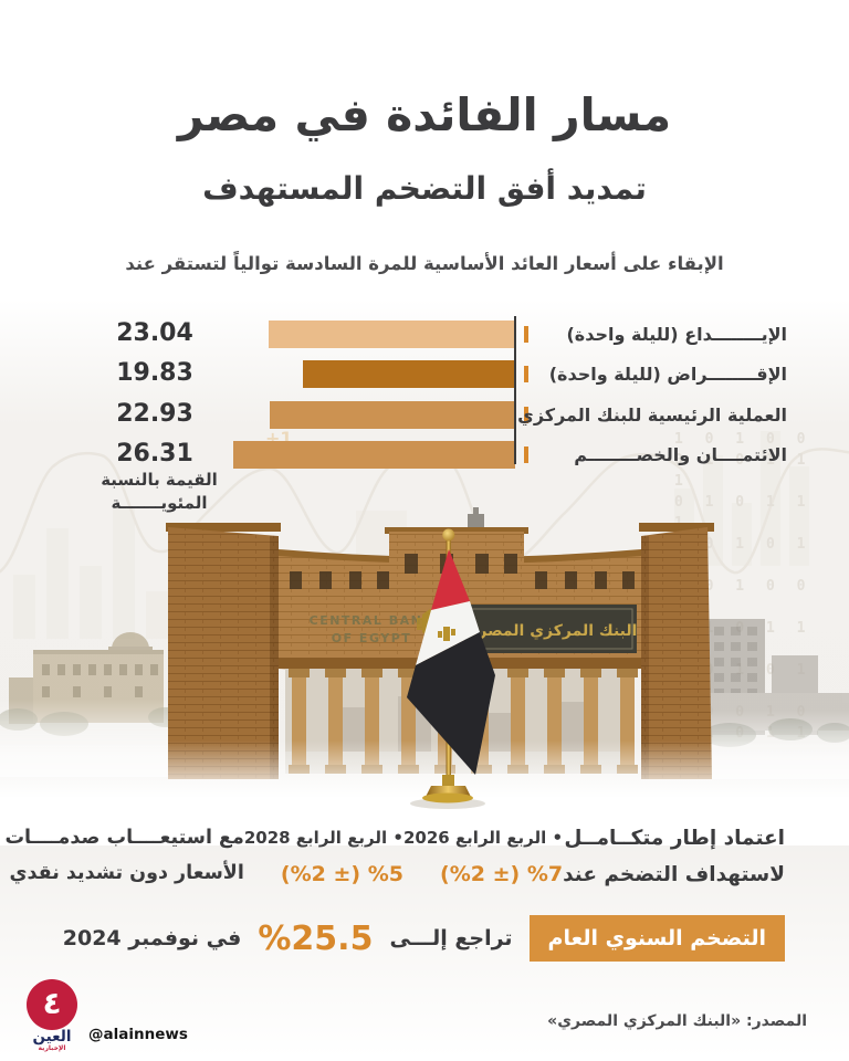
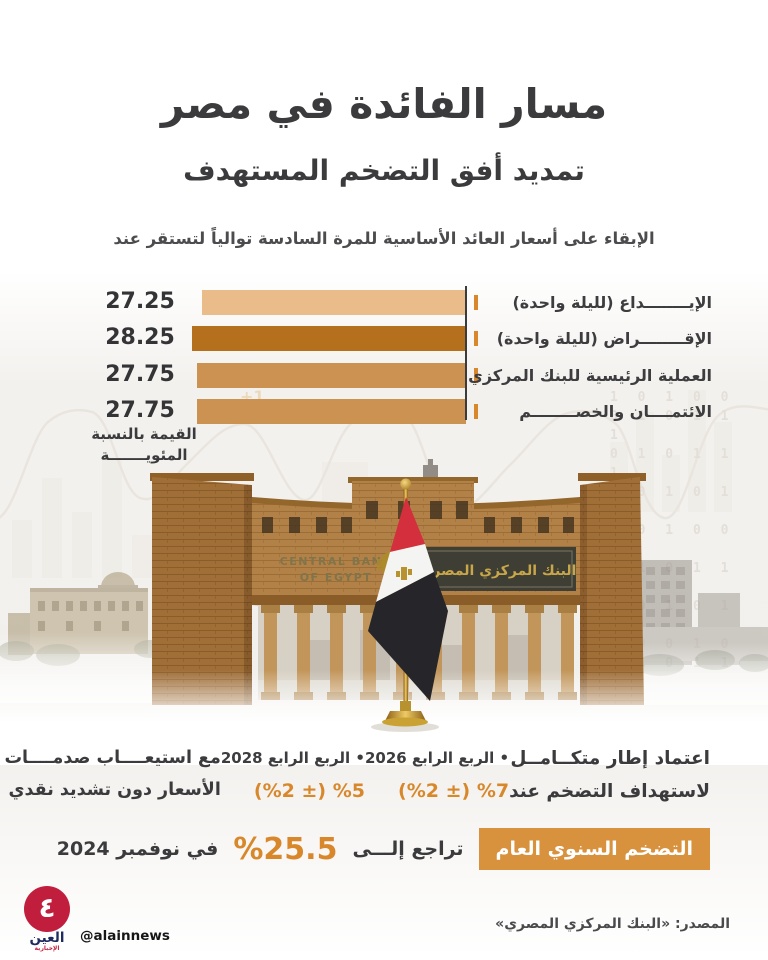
الإيــــــــداع (لليلة واحدة): 23.04 -> 27.25
الإقــــــــراض (لليلة واحدة): 19.83 -> 28.25
العملية الرئيسية للبنك المركزي: 22.93 -> 27.75
الائتمــــان والخصــــــــم: 26.31 -> 27.75
